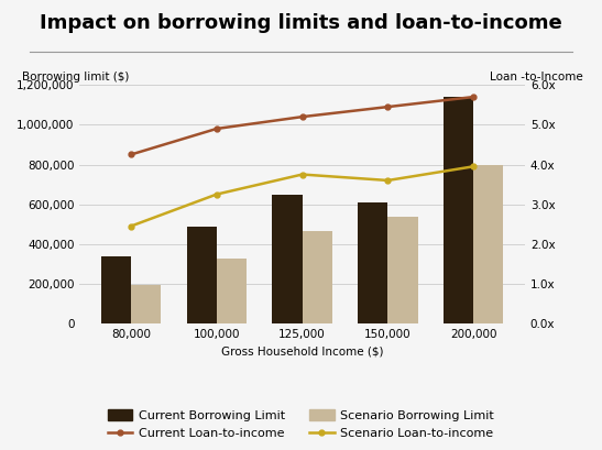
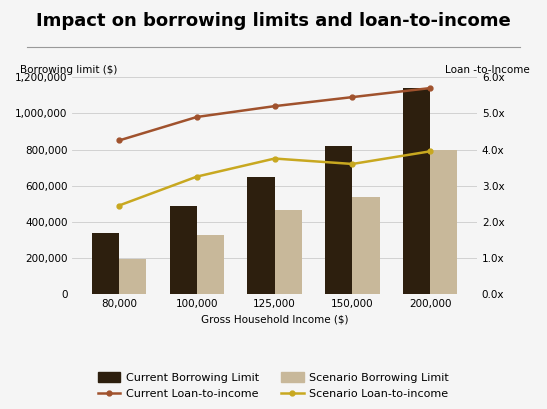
Current Borrowing Limit/150,000: 610,000 -> 820,000
